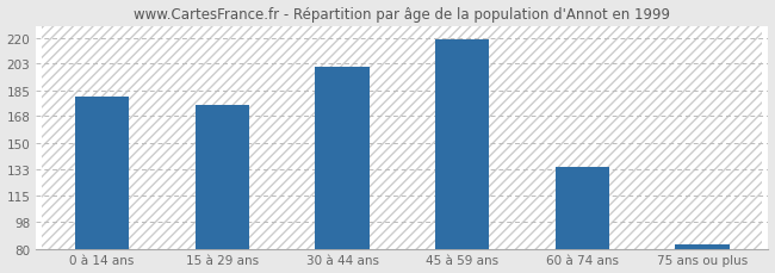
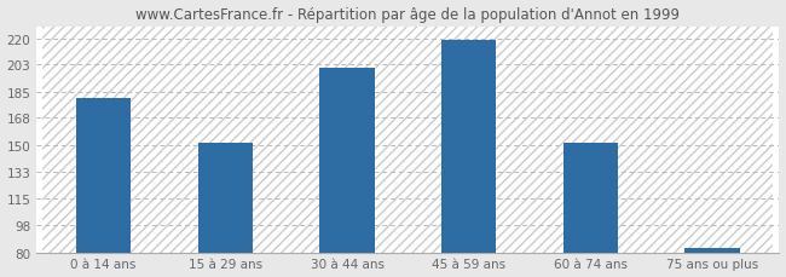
15 à 29 ans: 175 -> 152
60 à 74 ans: 134 -> 152
